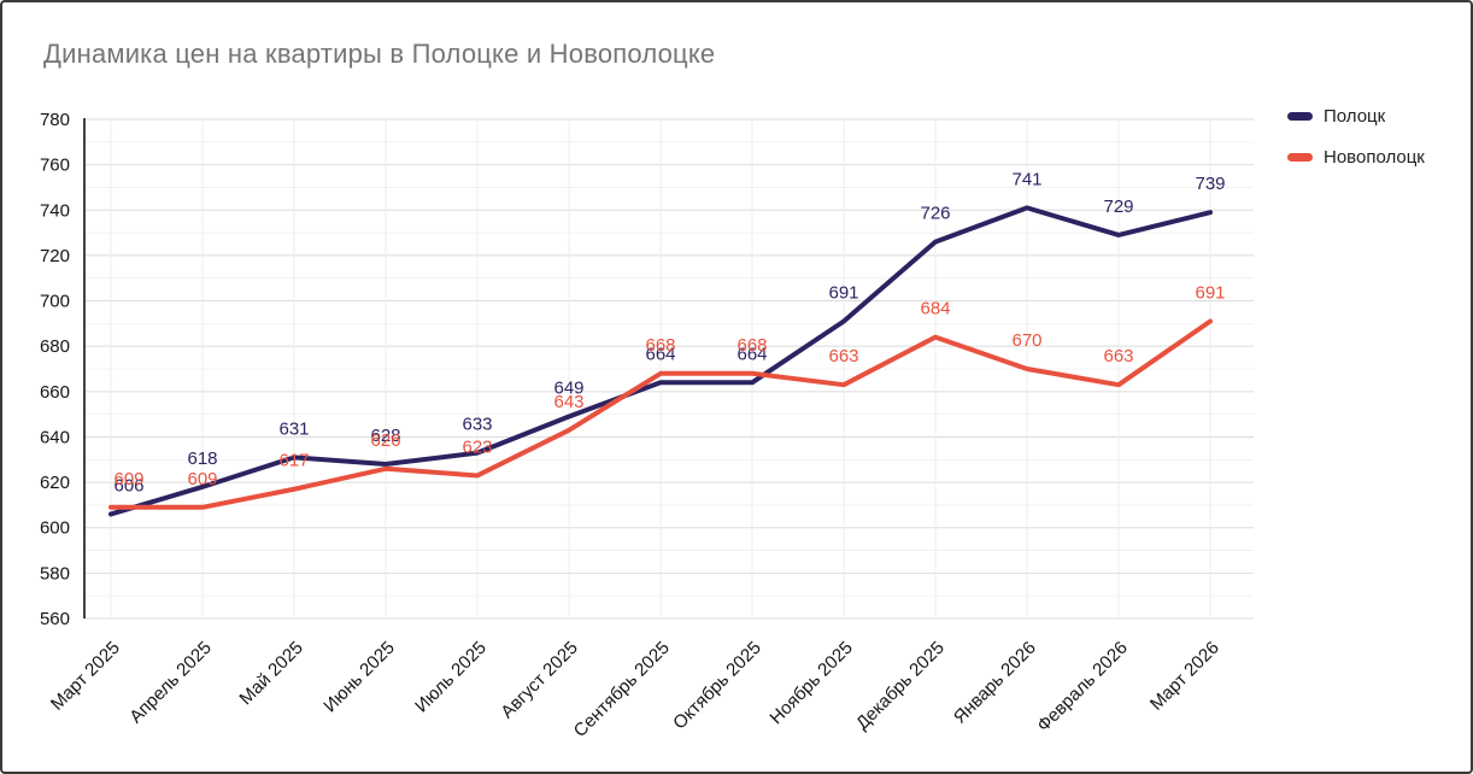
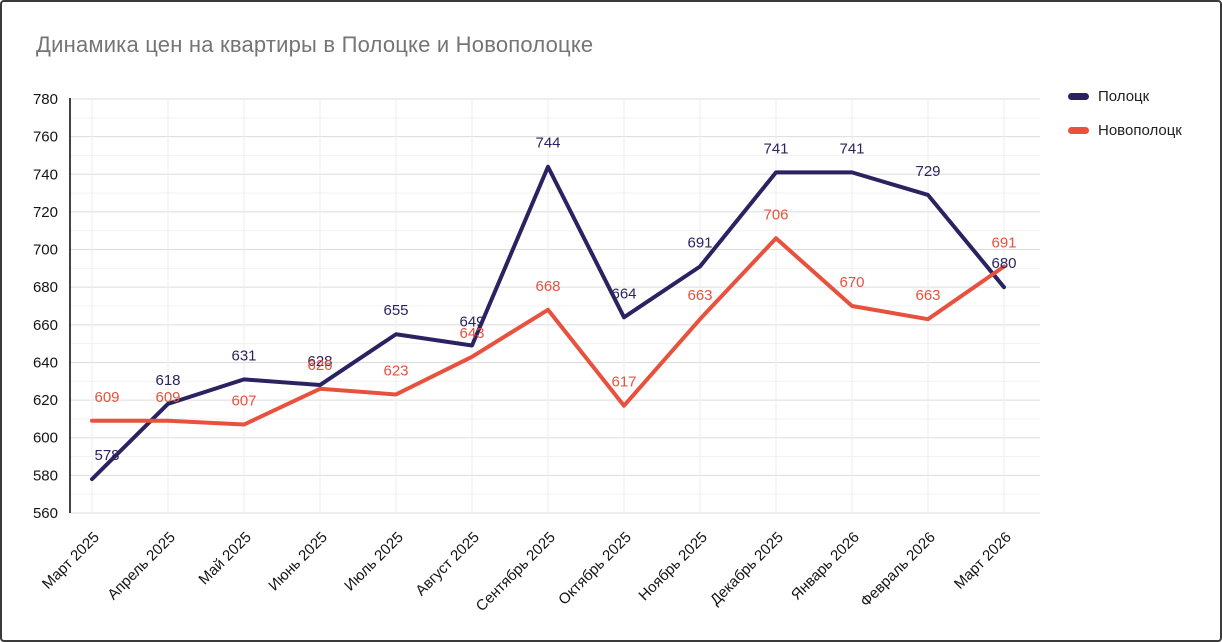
Полоцк/Март 2025: 606 -> 578
Новополоцк/Май 2025: 617 -> 607
Полоцк/Июль 2025: 633 -> 655
Полоцк/Сентябрь 2025: 664 -> 744
Новополоцк/Октябрь 2025: 668 -> 617
Полоцк/Декабрь 2025: 726 -> 741
Новополоцк/Декабрь 2025: 684 -> 706
Полоцк/Март 2026: 739 -> 680
